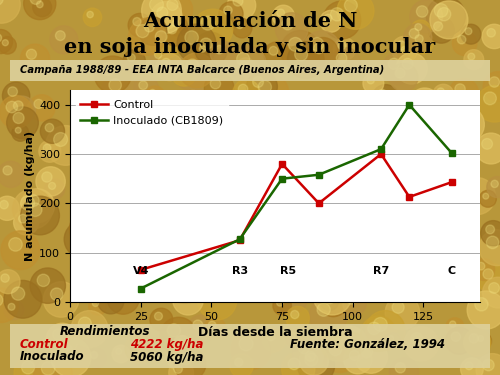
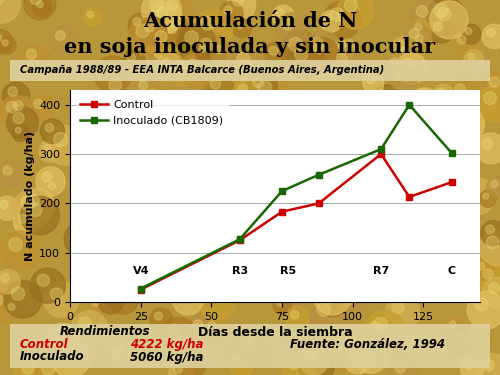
Control/25: 65 -> 25
Control/75: 280 -> 183
Inoculado (CB1809)/75: 250 -> 225
